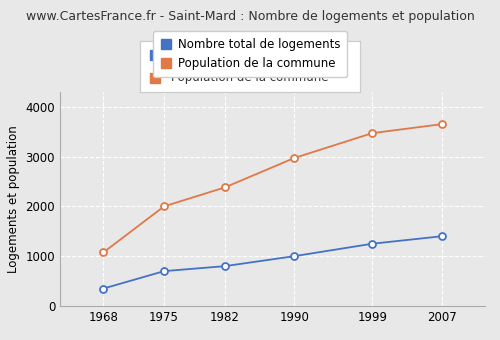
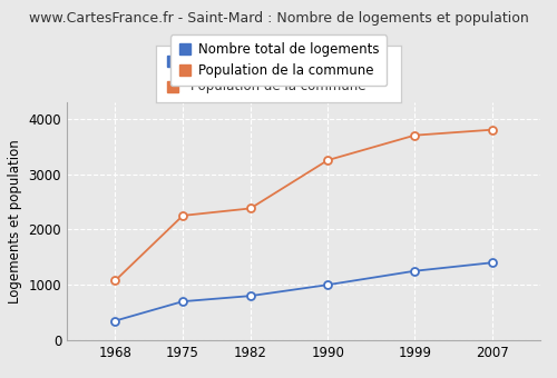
Population de la commune/1975: 2000 -> 2250
Population de la commune/1990: 2970 -> 3250
Population de la commune/1999: 3470 -> 3700
Population de la commune/2007: 3650 -> 3800
